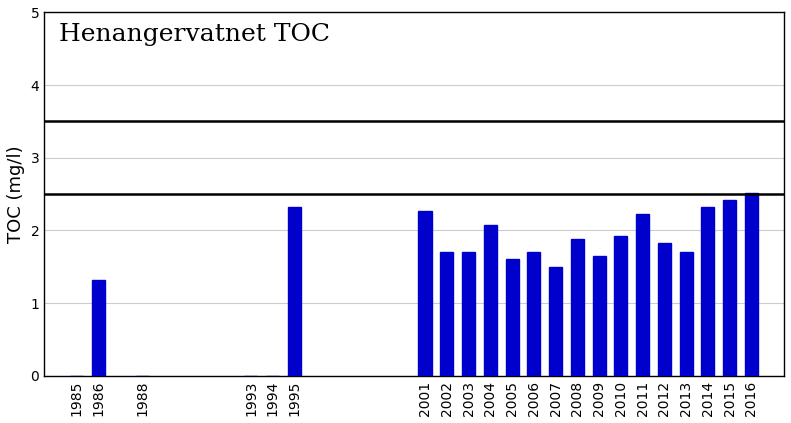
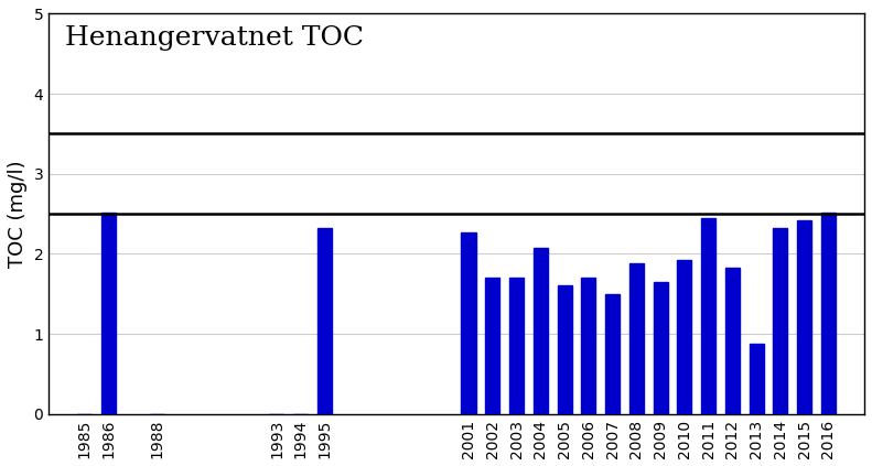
1986: 1.32 -> 2.52
2011: 2.22 -> 2.44
2013: 1.70 -> 0.88
